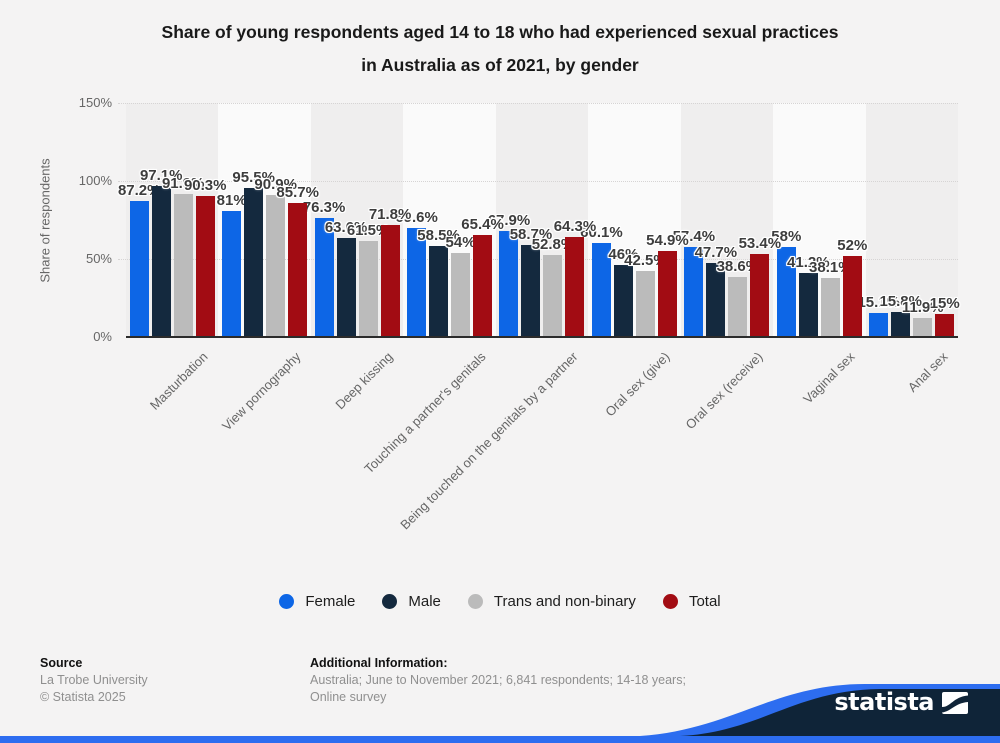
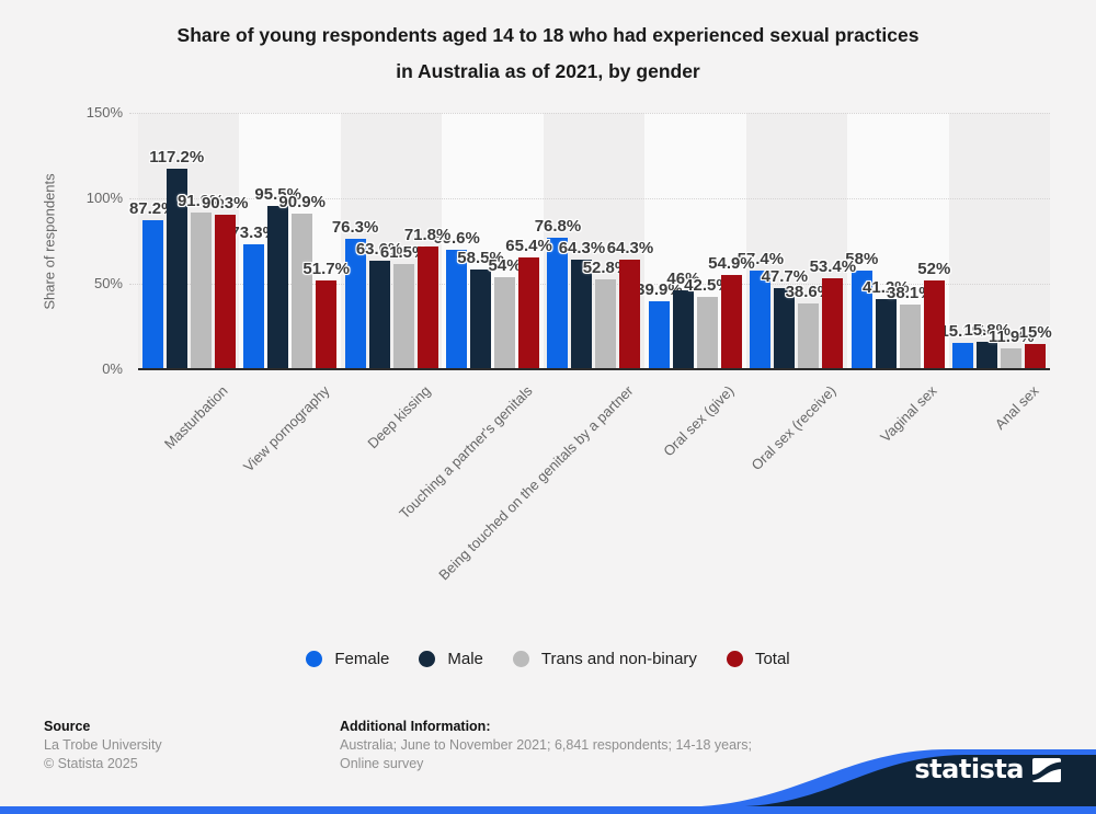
Male/Masturbation: 97.1% -> 117.2%
Female/View pornography: 81% -> 73.3%
Total/View pornography: 85.7% -> 51.7%
Female/Being touched on the genitals by a partner: 67.9% -> 76.8%
Male/Being touched on the genitals by a partner: 58.7% -> 64.3%
Female/Oral sex (give): 60.1% -> 39.9%
